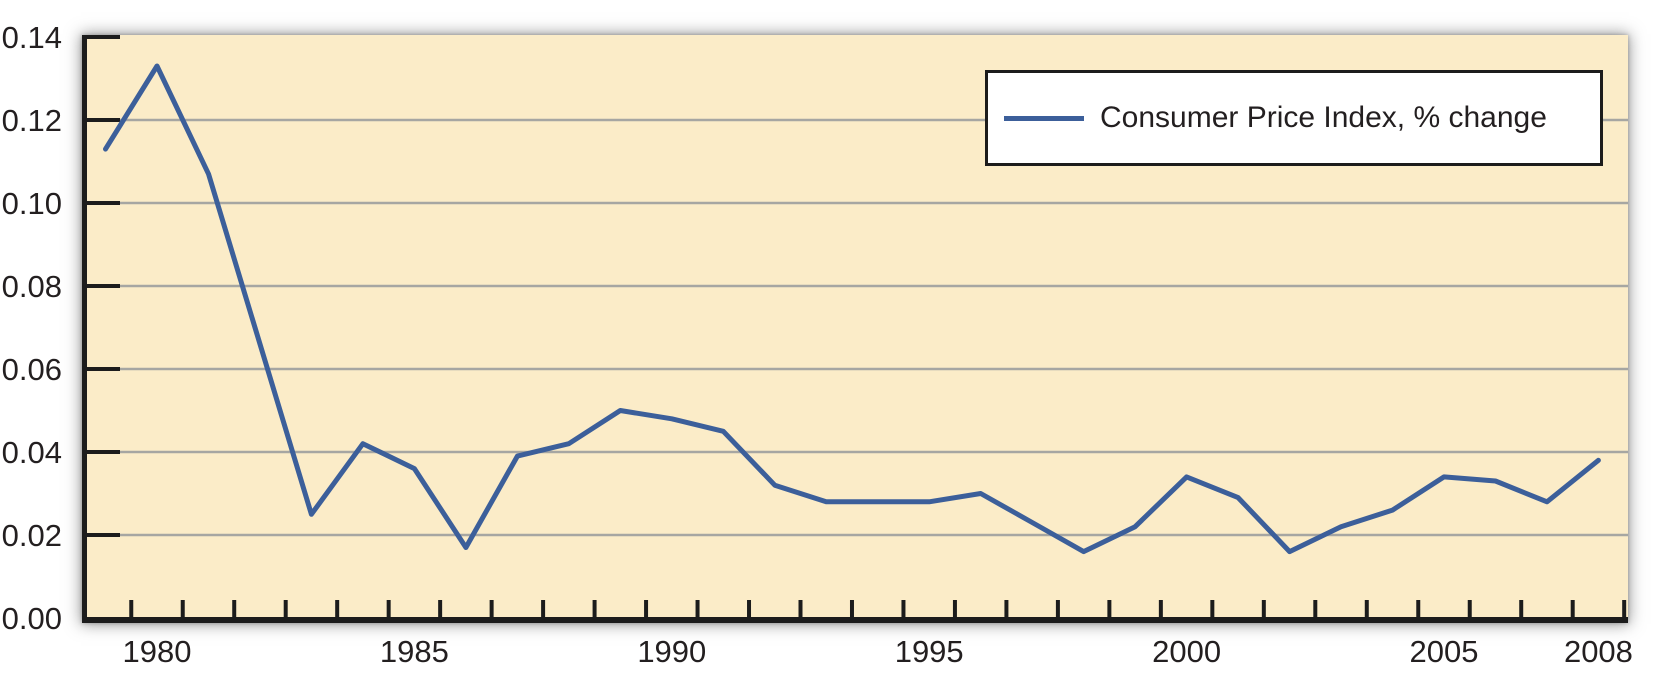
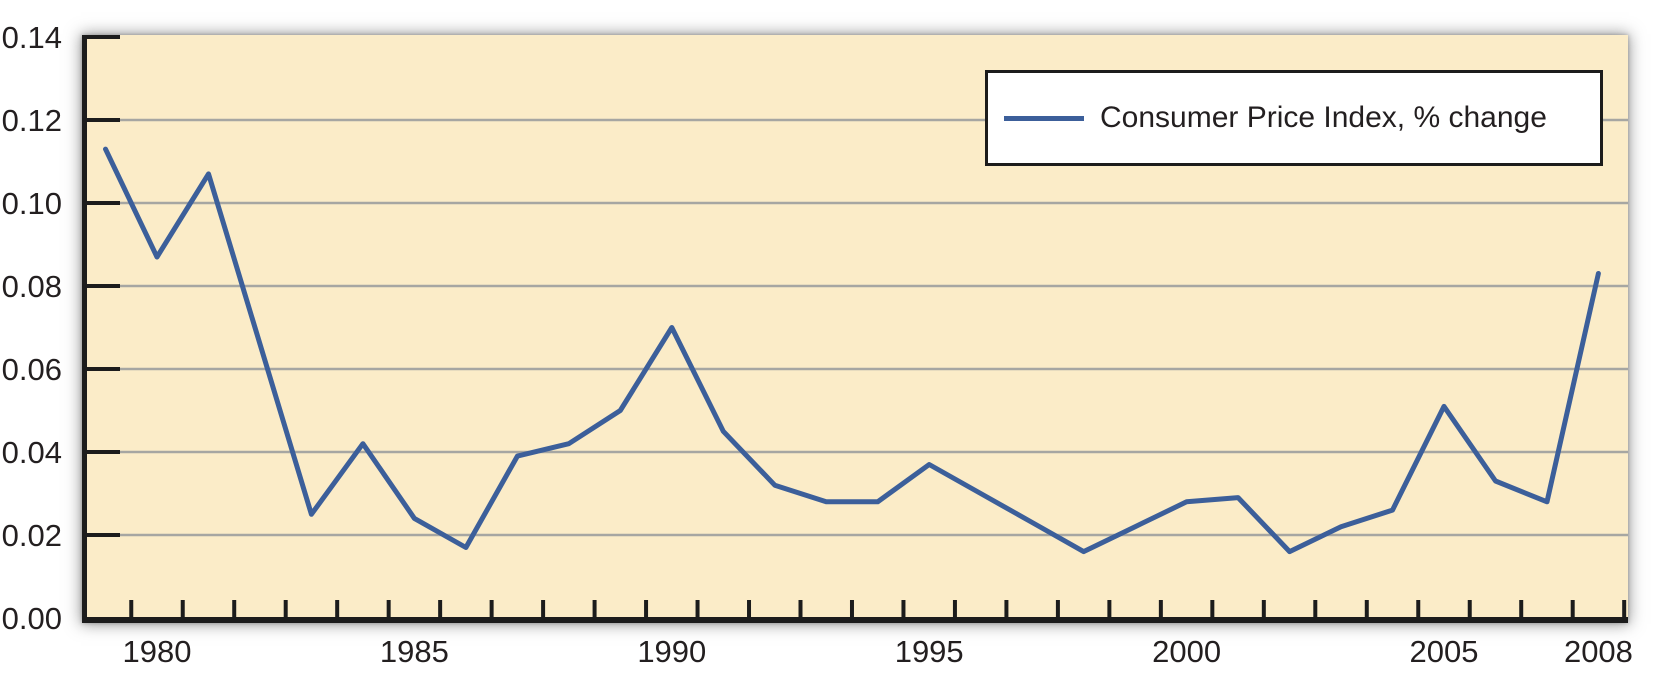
1980: 0.133 -> 0.087
1985: 0.036 -> 0.024
1990: 0.048 -> 0.070
1995: 0.028 -> 0.037
2000: 0.034 -> 0.028
2005: 0.034 -> 0.051
2008: 0.038 -> 0.083
